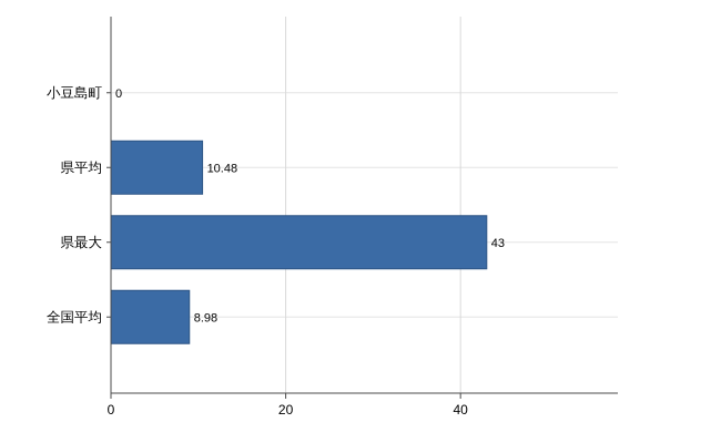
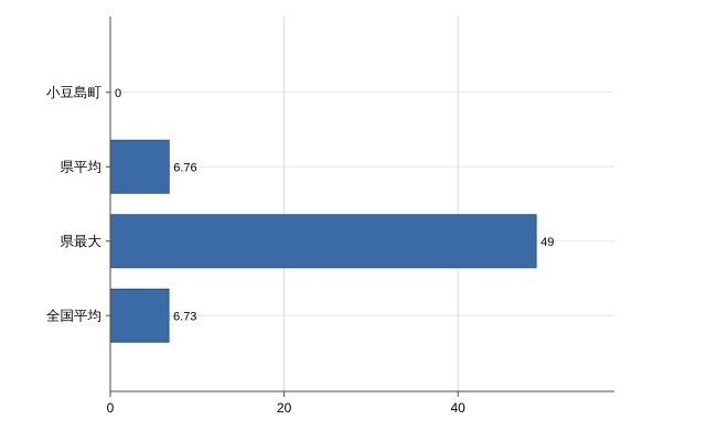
県平均: 10.48 -> 6.76
県最大: 43 -> 49
全国平均: 8.98 -> 6.73
